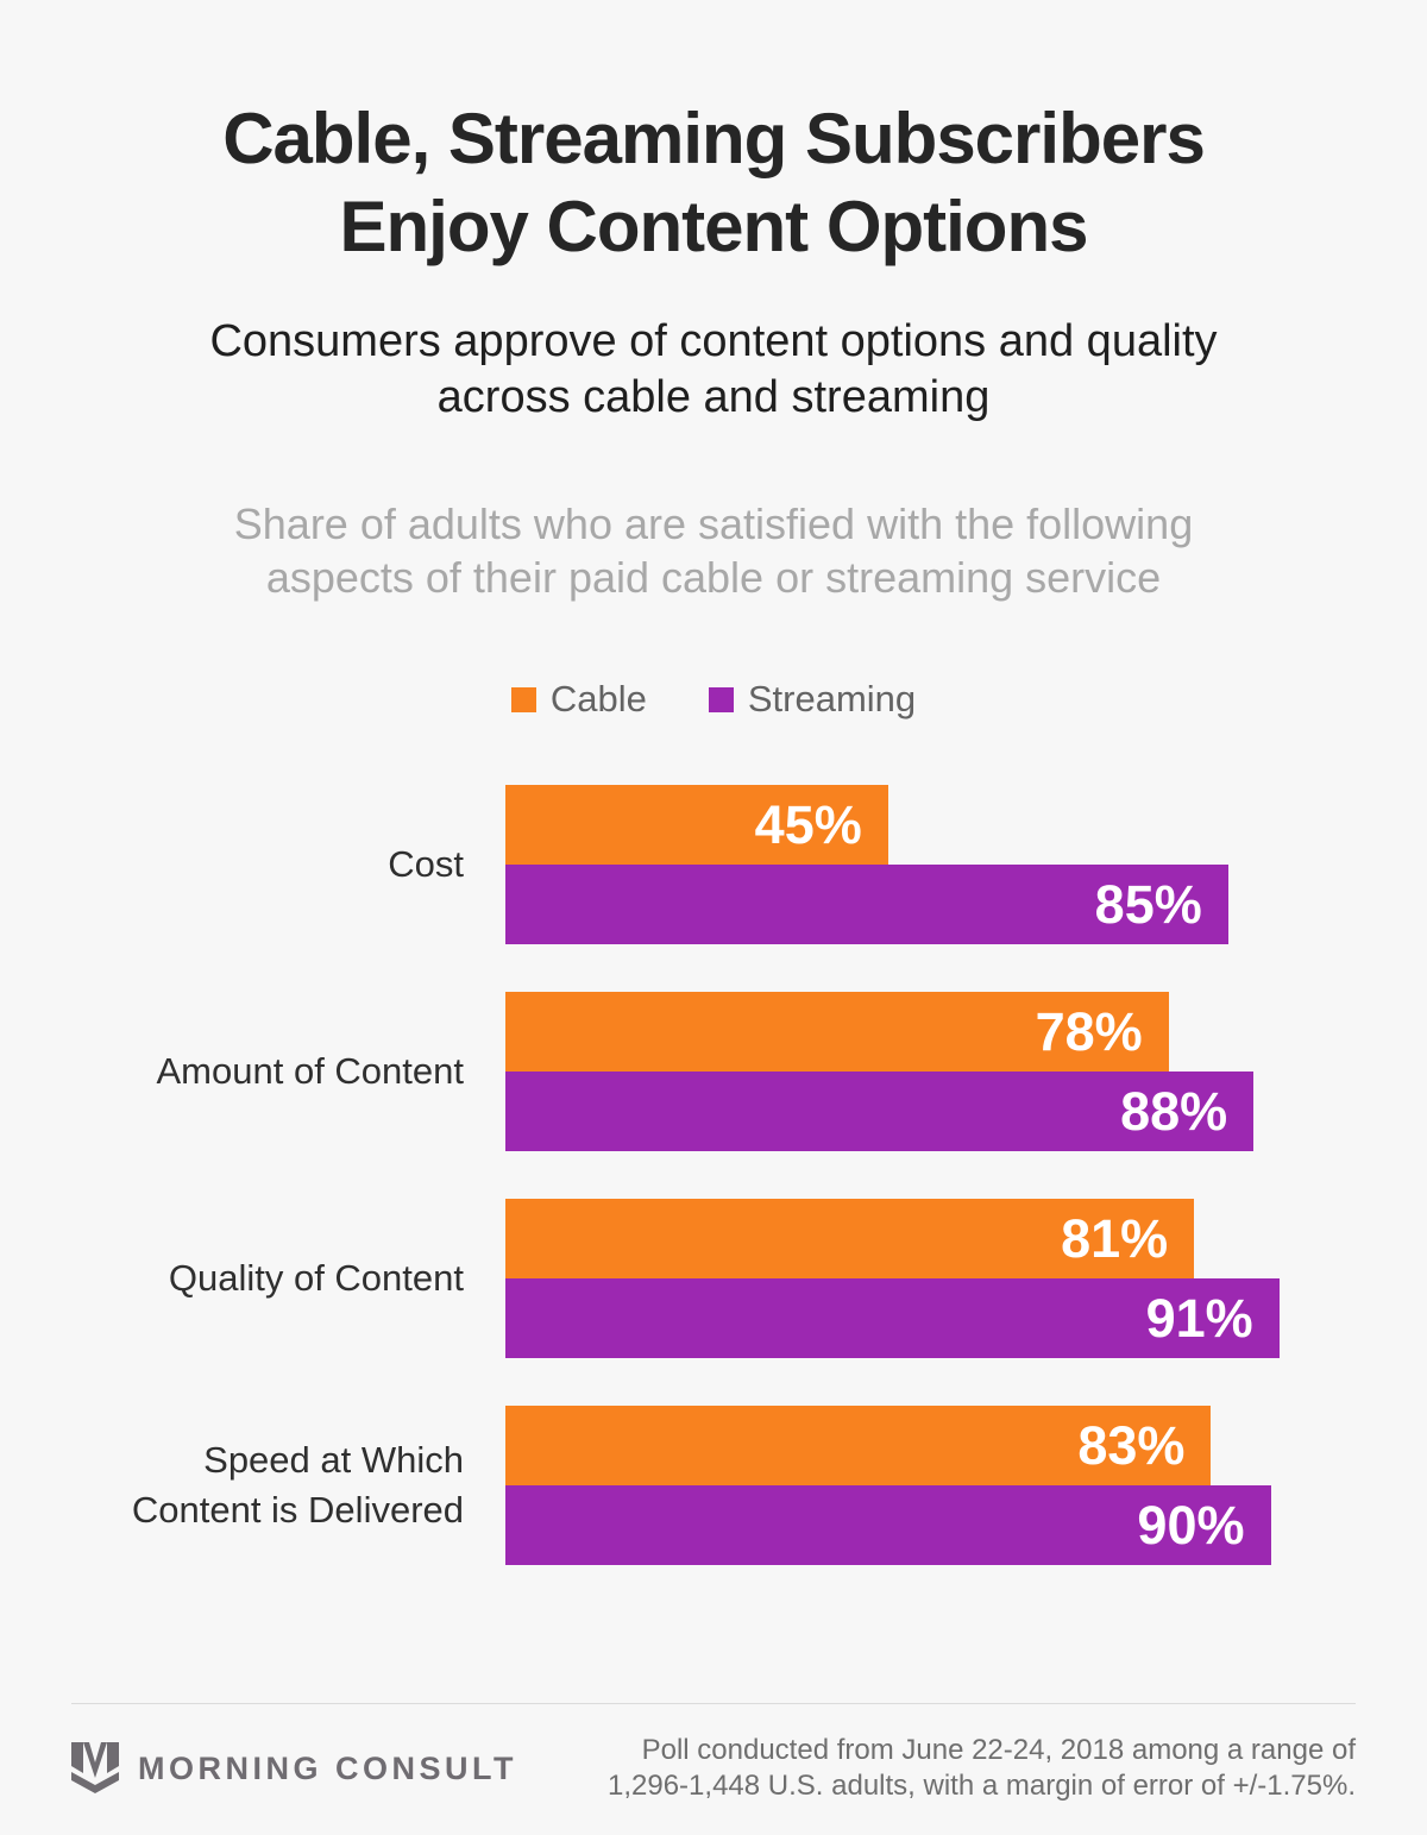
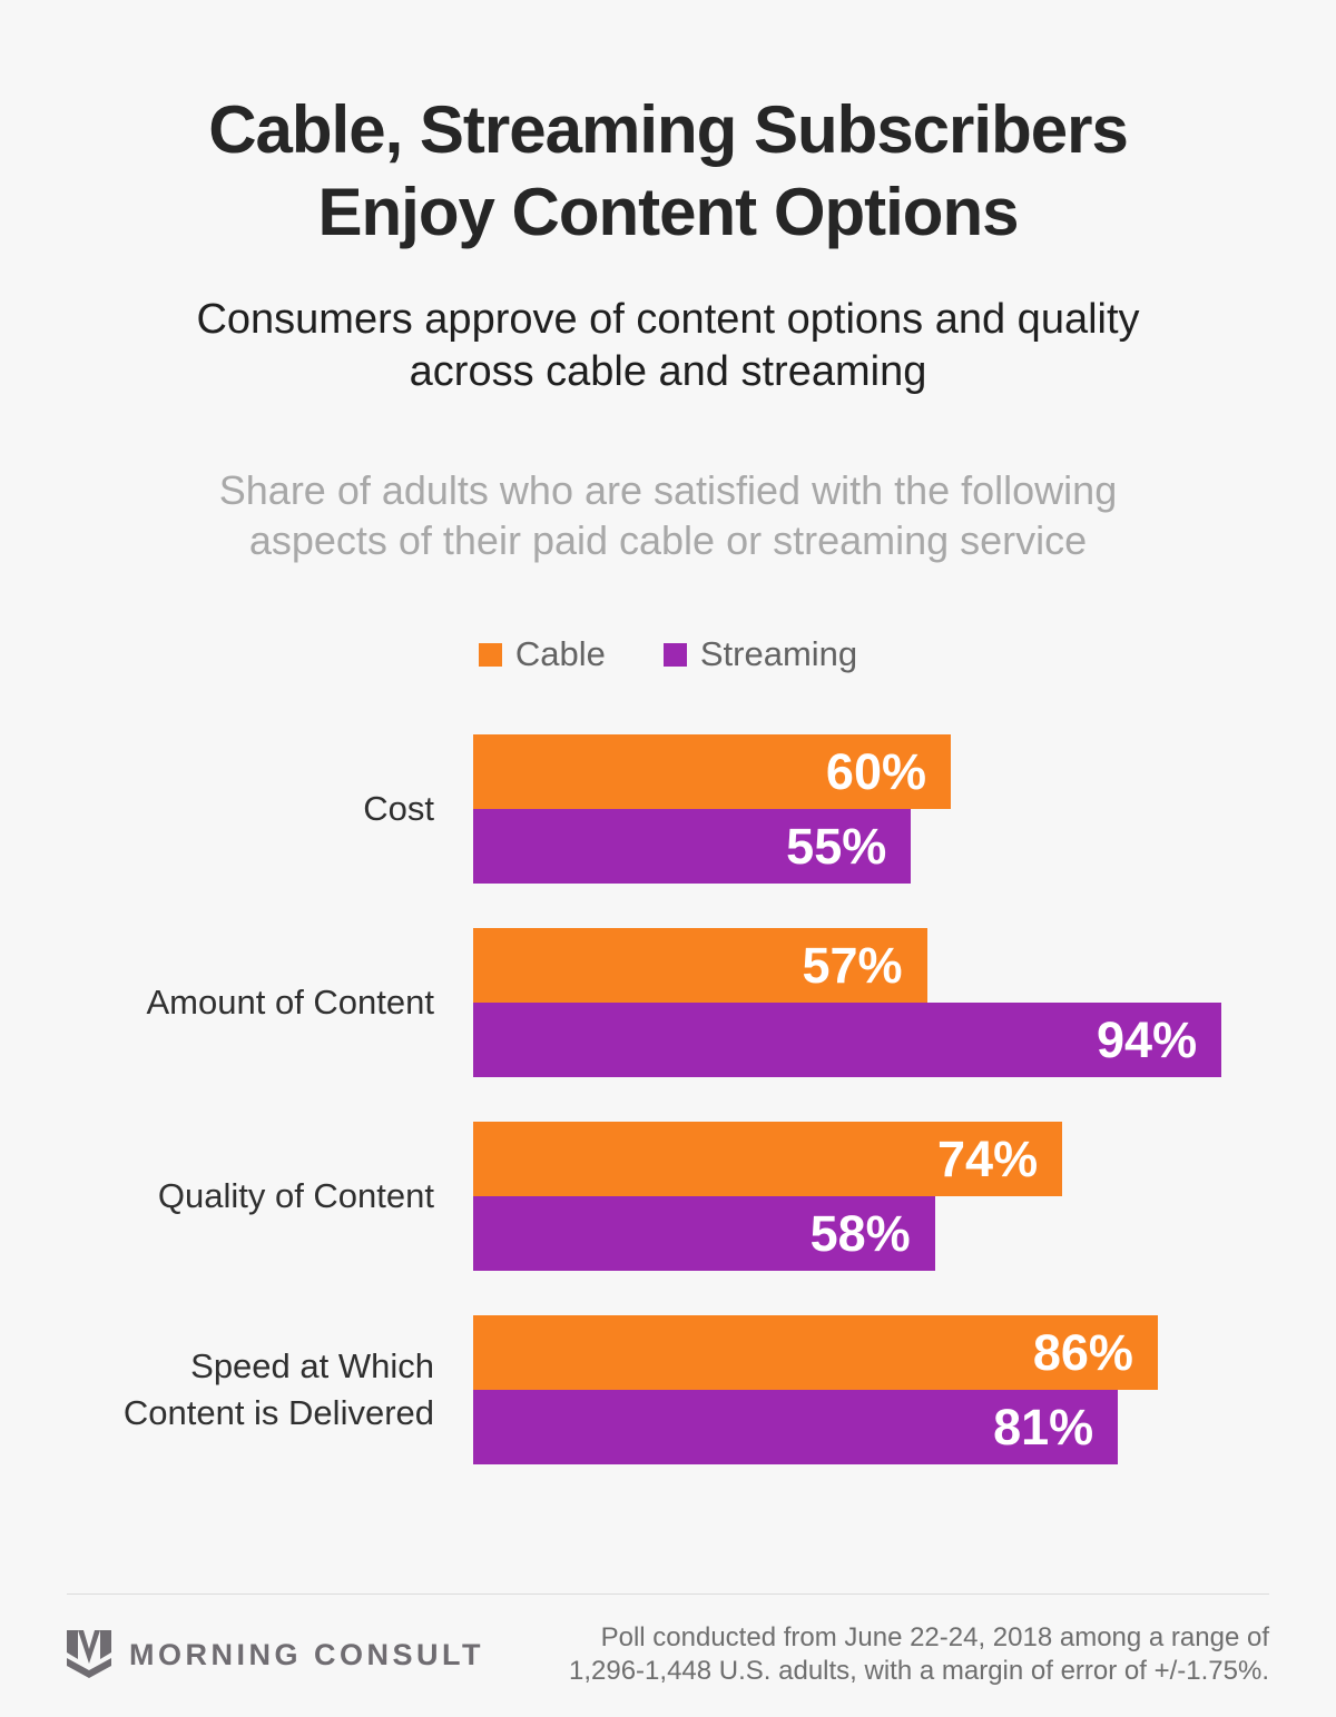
Cable/Cost: 45% -> 60%
Streaming/Cost: 85% -> 55%
Cable/Amount of Content: 78% -> 57%
Streaming/Amount of Content: 88% -> 94%
Cable/Quality of Content: 81% -> 74%
Streaming/Quality of Content: 91% -> 58%
Cable/Speed at Which Content is Delivered: 83% -> 86%
Streaming/Speed at Which Content is Delivered: 90% -> 81%
